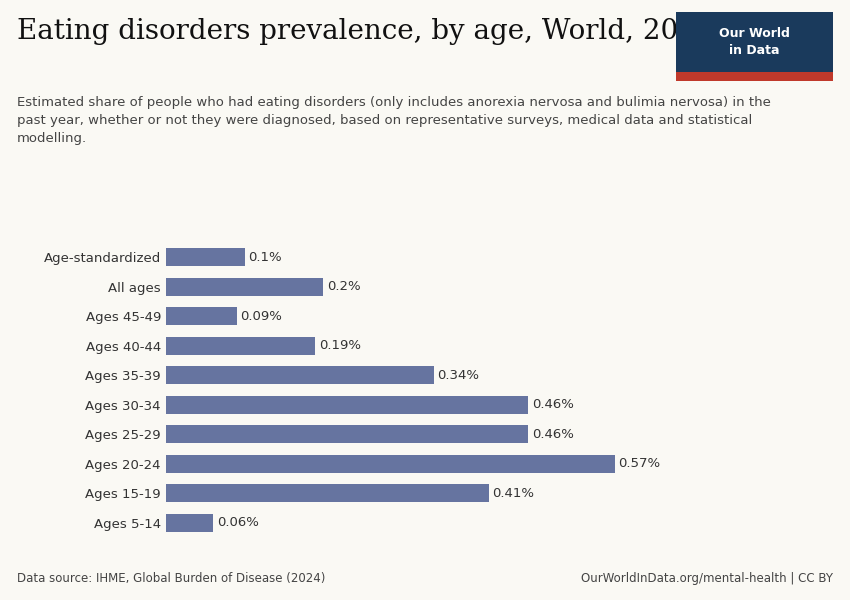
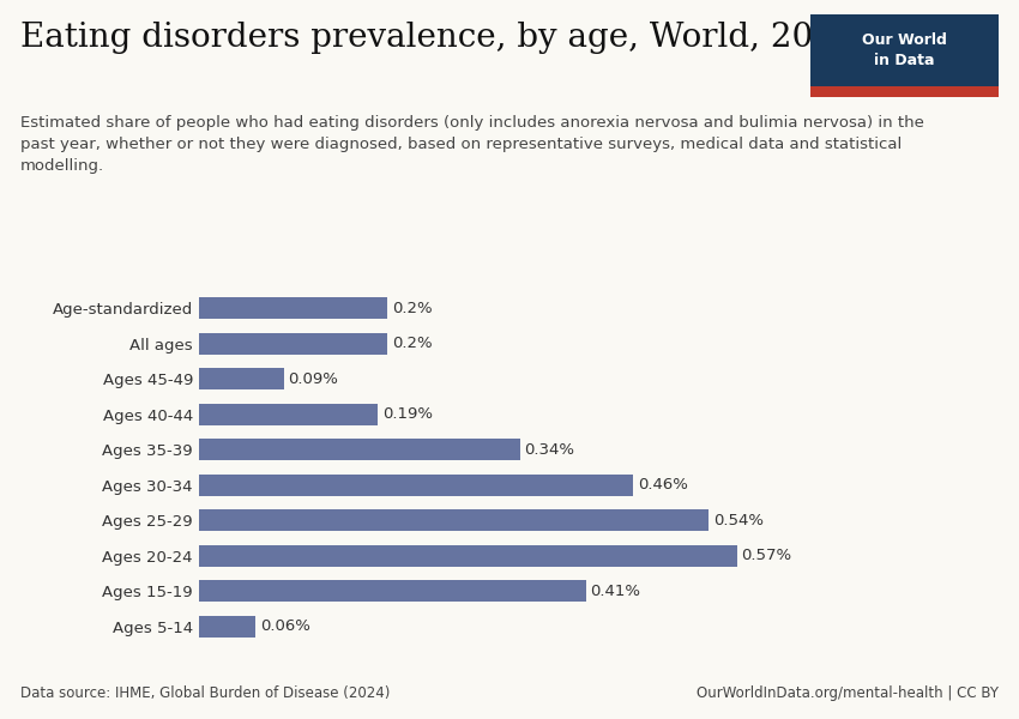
Age-standardized: 0.1% -> 0.2%
Ages 25-29: 0.46% -> 0.54%
